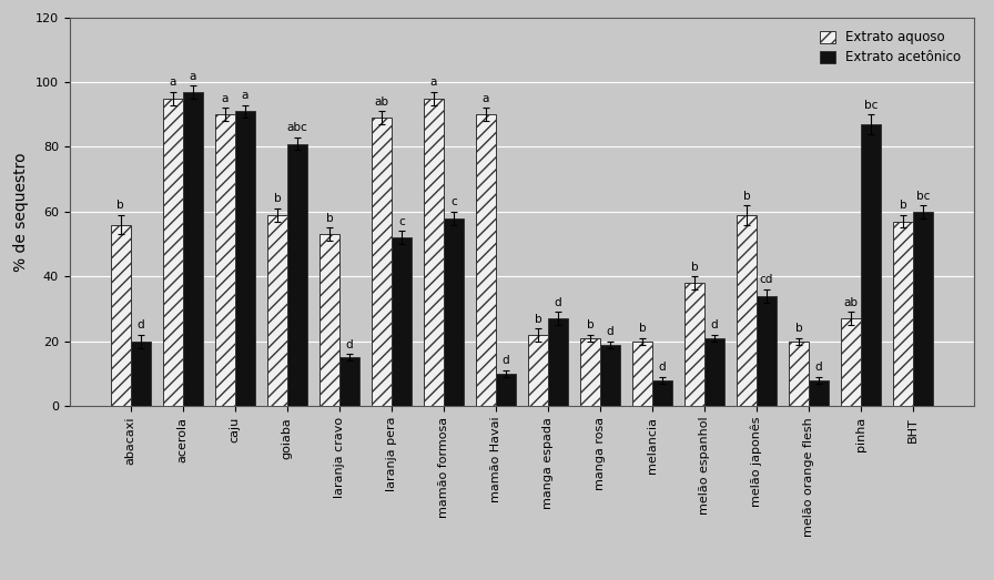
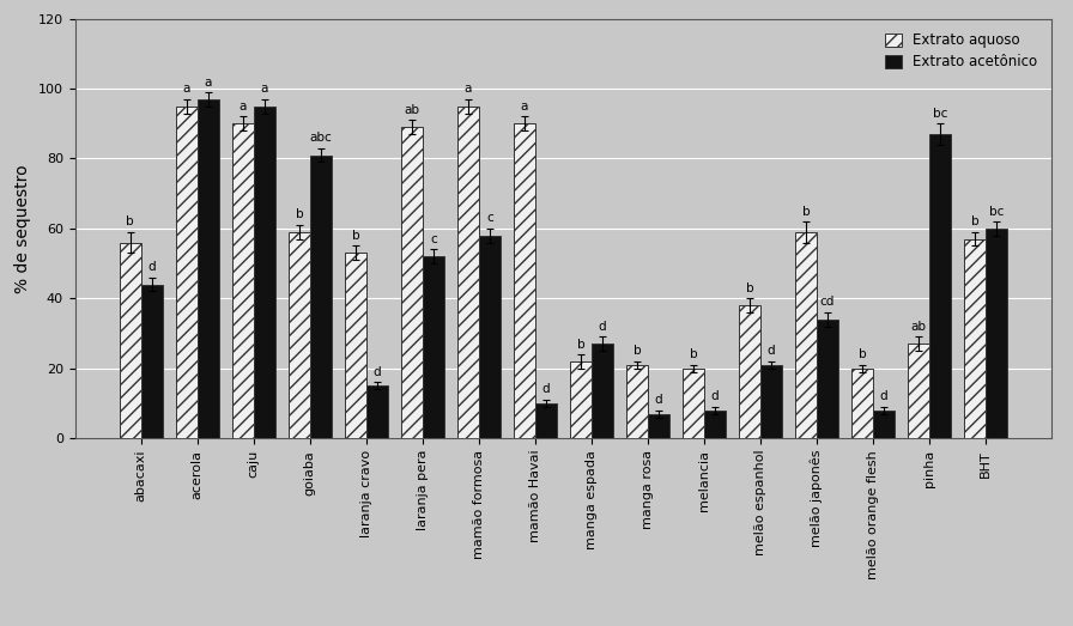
Extrato acetônico/abacaxi: 20 -> 44
Extrato acetônico/caju: 91 -> 95
Extrato acetônico/manga rosa: 19 -> 7
